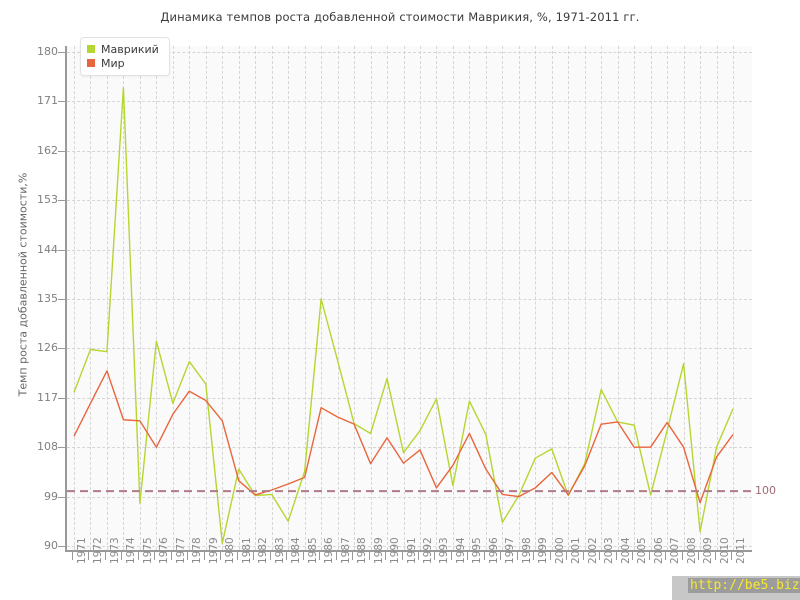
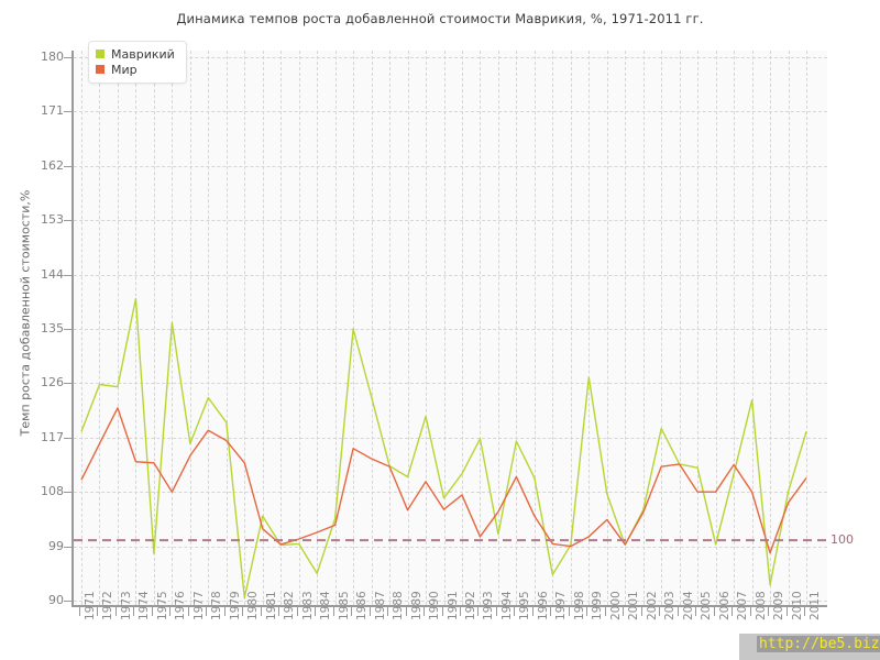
Маврикий/1974: 174 -> 140
Маврикий/1976: 127 -> 136
Маврикий/1999: 106 -> 127
Маврикий/2011: 115 -> 118
